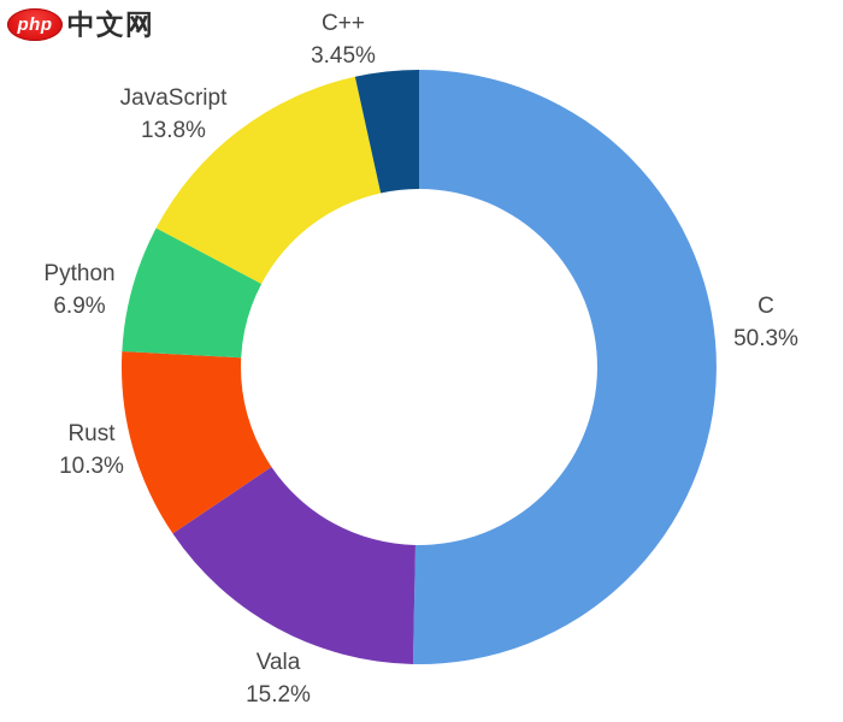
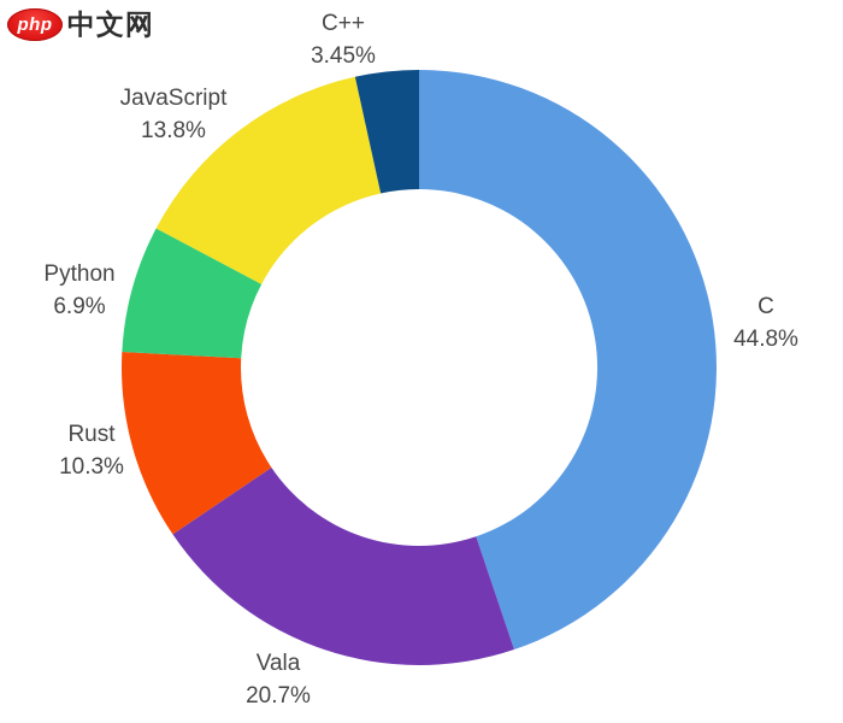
C: 50.3% -> 44.8%
Vala: 15.2% -> 20.7%
